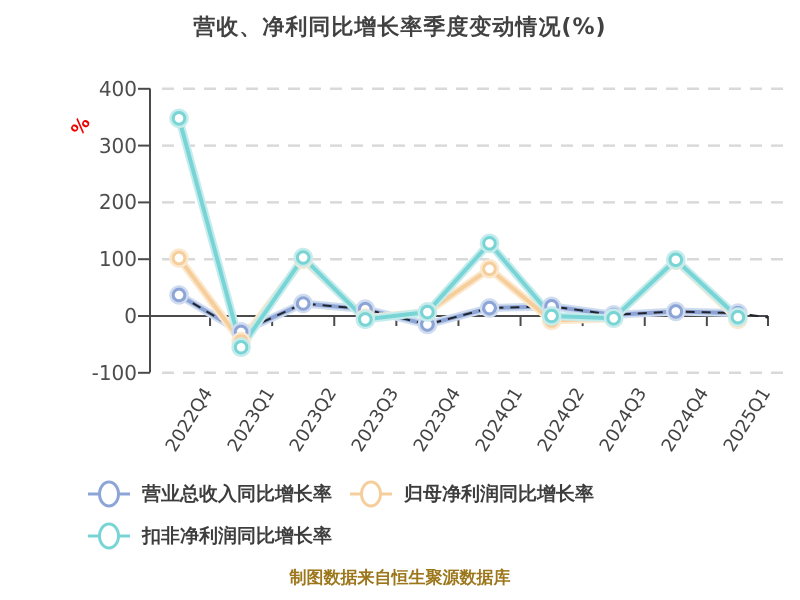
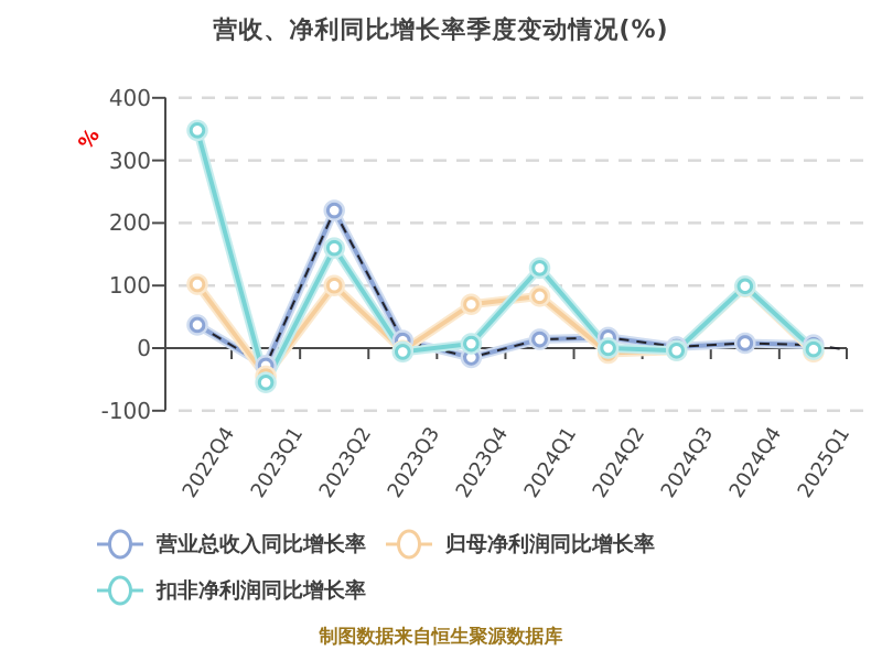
营业总收入同比增长率/2023Q2: 20 -> 220
扣非净利润同比增长率/2023Q2: 100 -> 160
归母净利润同比增长率/2023Q4: 10 -> 70
